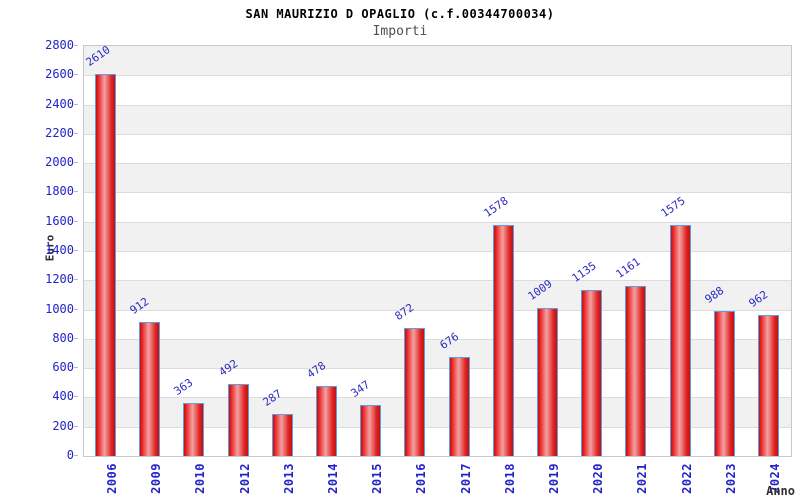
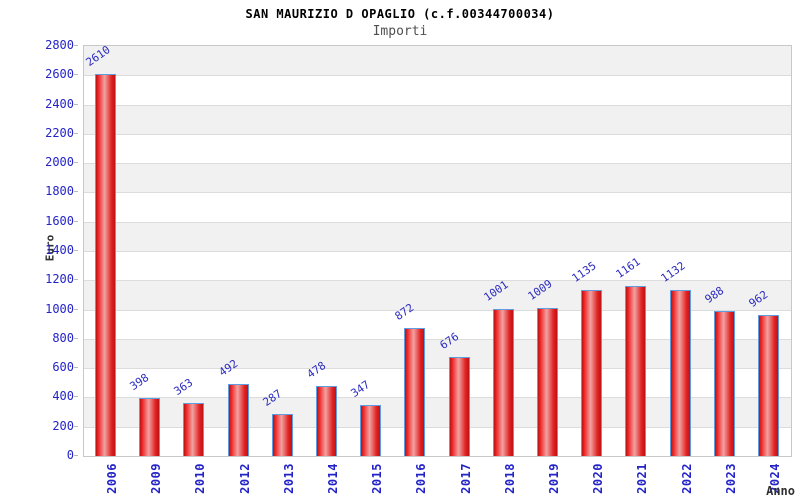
2009: 912 -> 398
2018: 1578 -> 1001
2022: 1575 -> 1132
